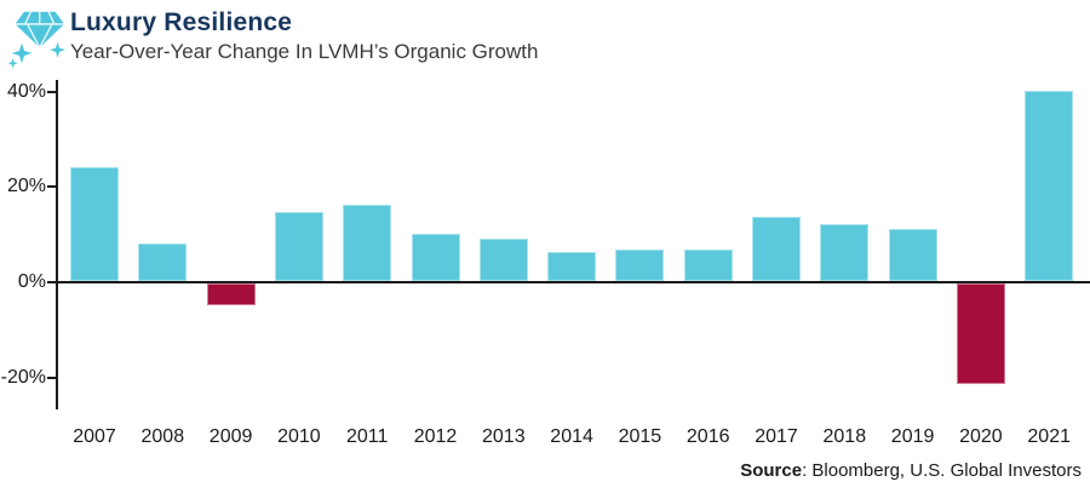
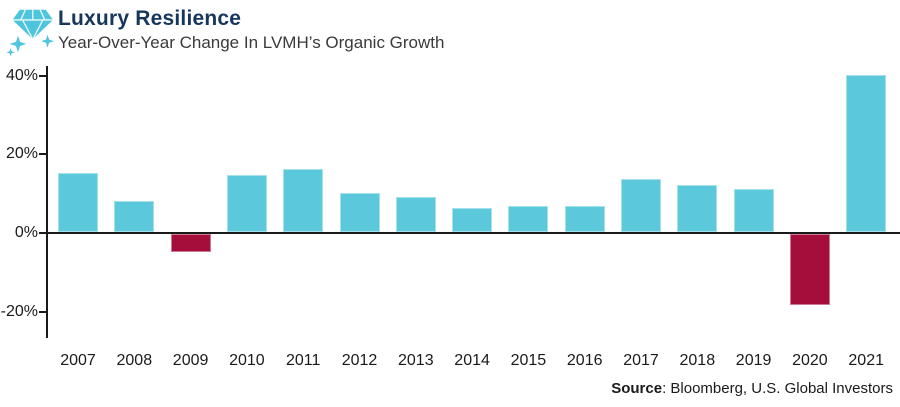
2007: 24% -> 15%
2020: -21% -> -18%
